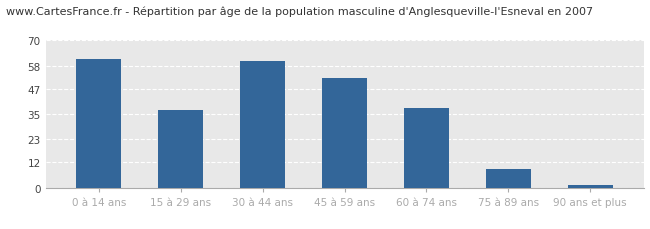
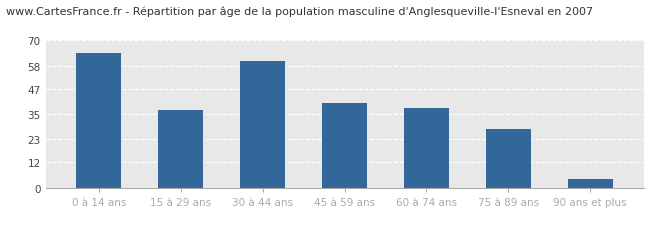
0 à 14 ans: 61 -> 64
45 à 59 ans: 52 -> 40
75 à 89 ans: 9 -> 28
90 ans et plus: 1 -> 4
